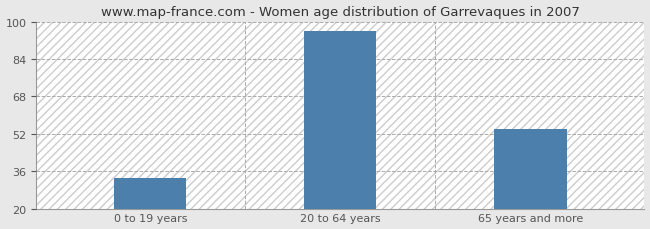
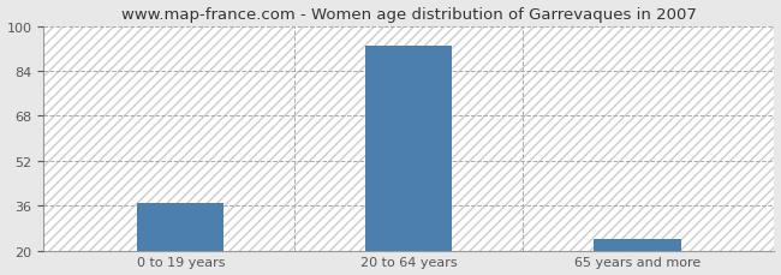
0 to 19 years: 33 -> 37
20 to 64 years: 96 -> 93
65 years and more: 54 -> 24
